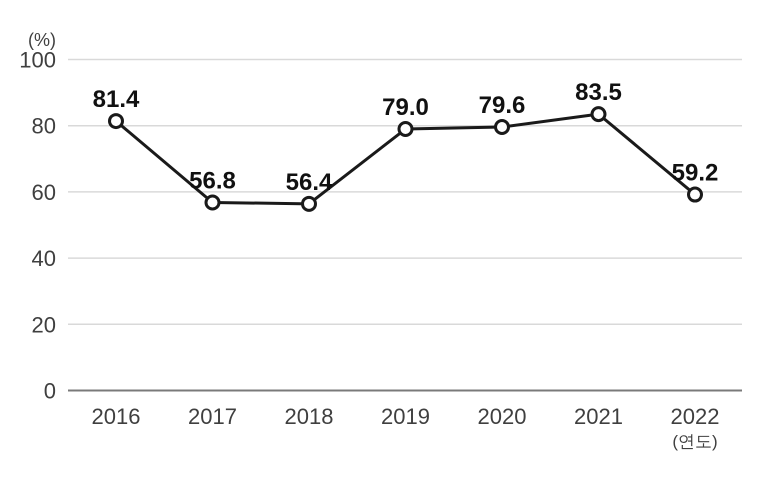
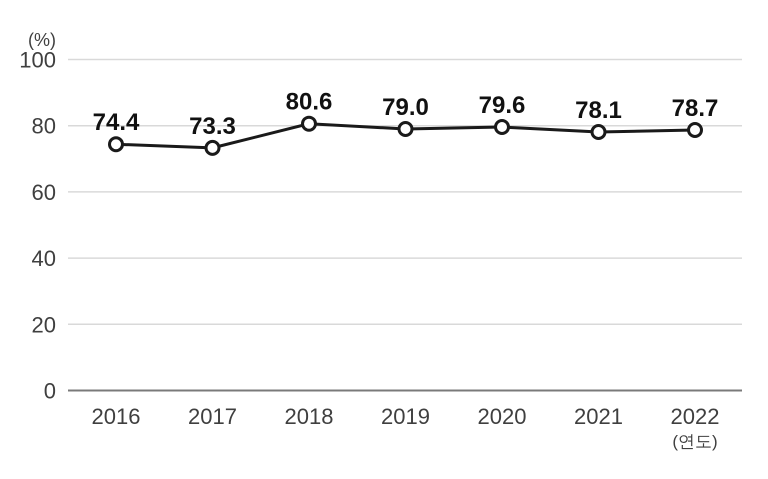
2016: 81.4 -> 74.4
2017: 56.8 -> 73.3
2018: 56.4 -> 80.6
2021: 83.5 -> 78.1
2022: 59.2 -> 78.7
